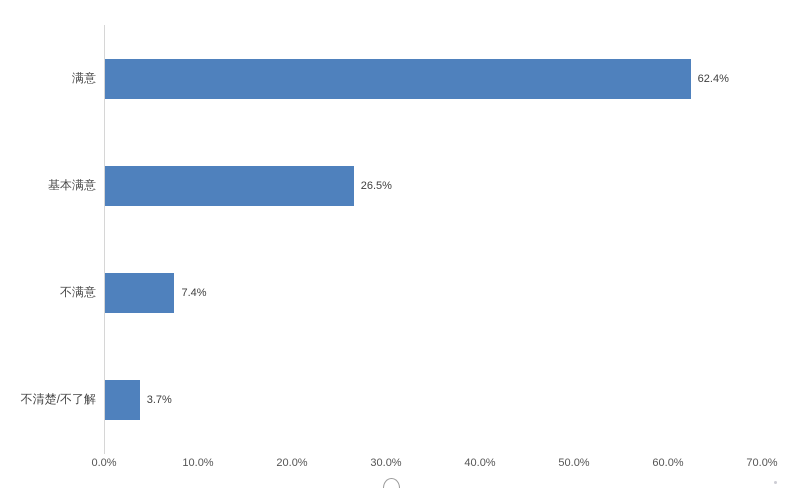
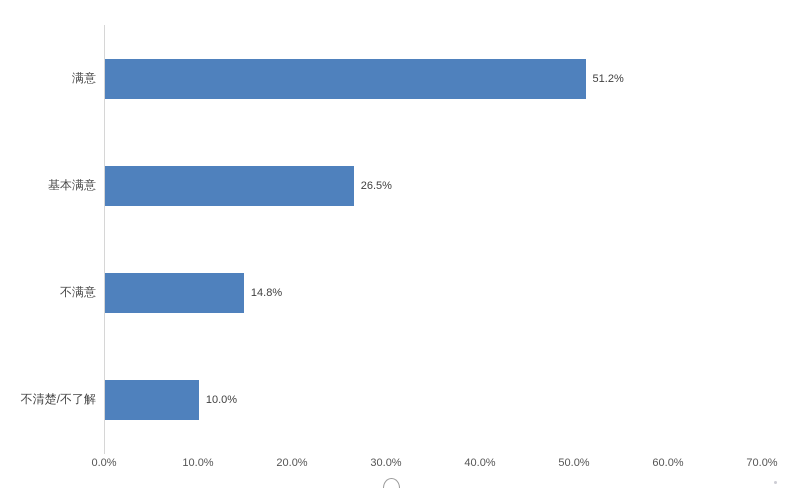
满意: 62.4% -> 51.2%
不满意: 7.4% -> 14.8%
不清楚/不了解: 3.7% -> 10.0%
